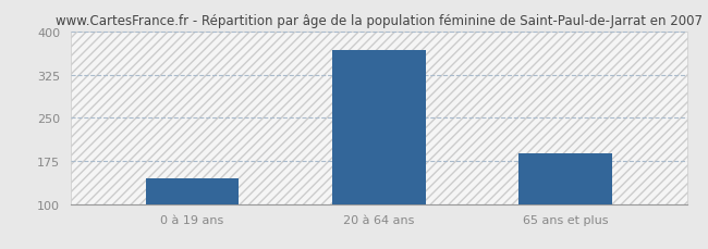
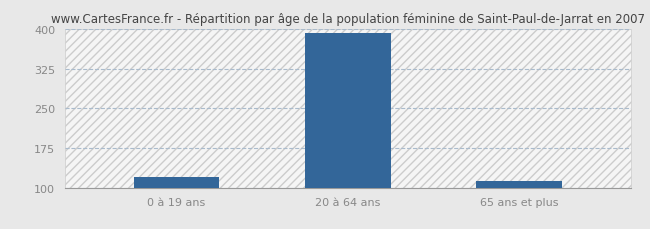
0 à 19 ans: 144 -> 120
20 à 64 ans: 368 -> 392
65 ans et plus: 188 -> 112
